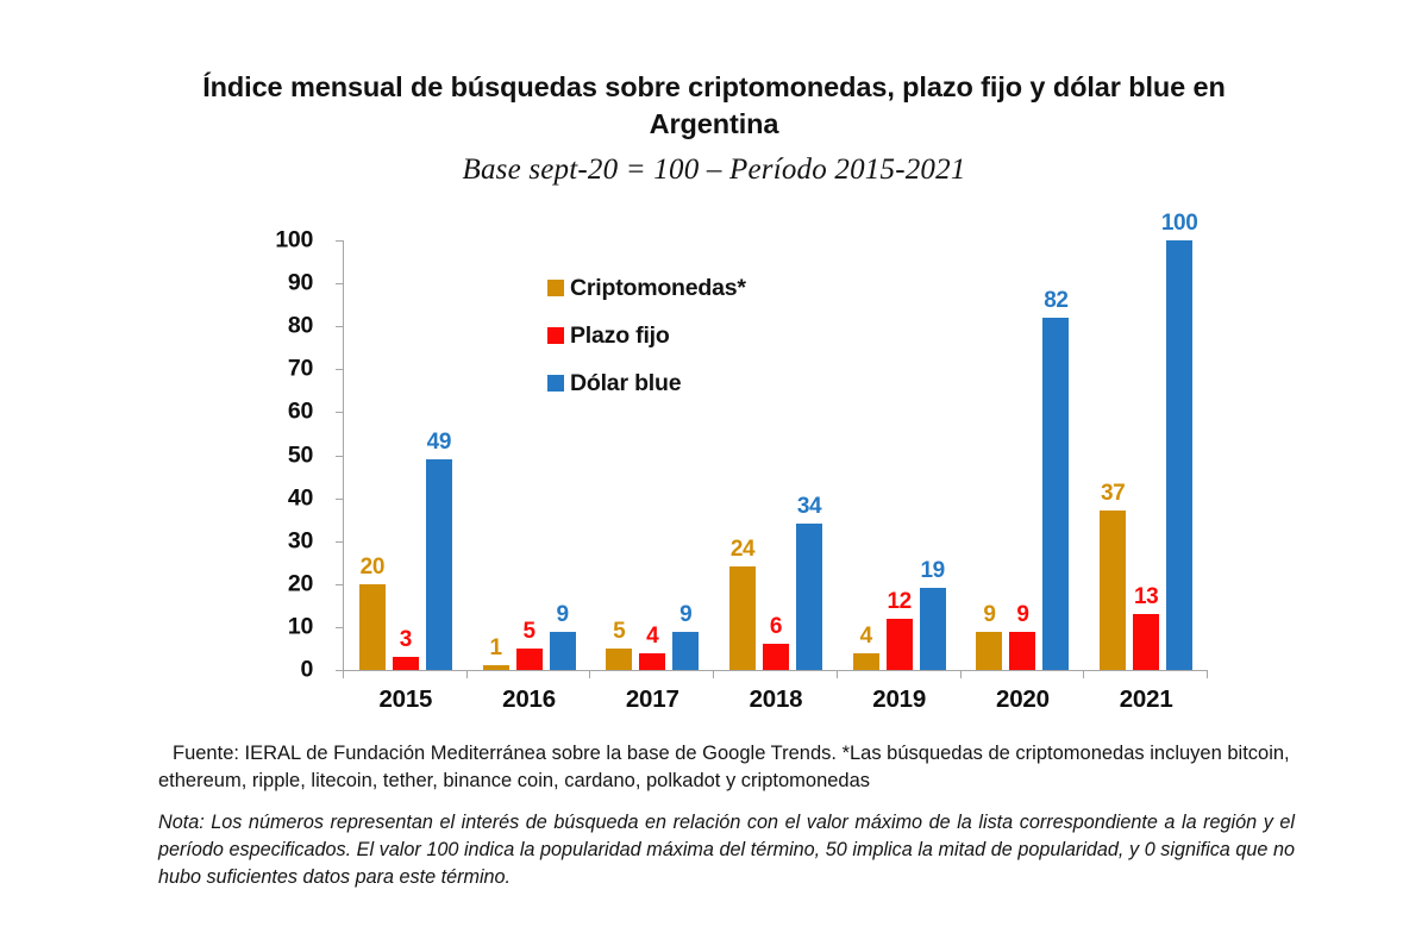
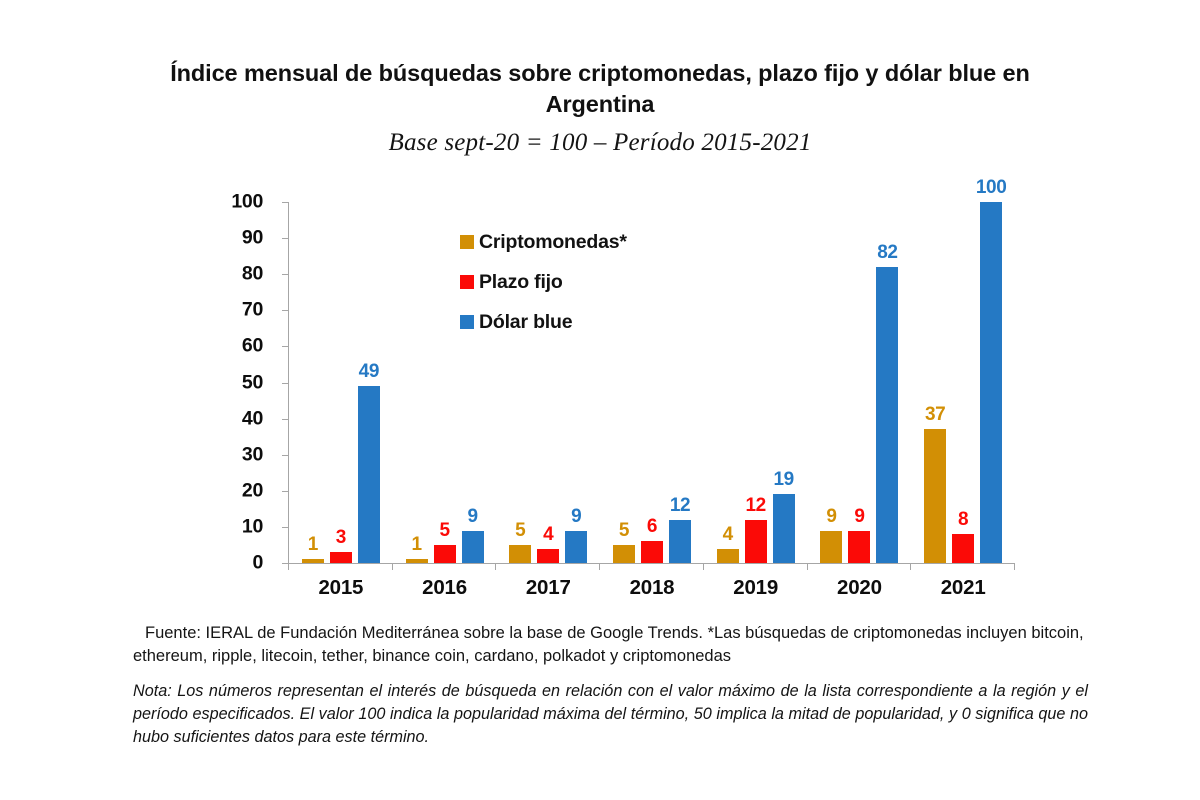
Criptomonedas*/2015: 20 -> 1
Criptomonedas*/2018: 24 -> 5
Dólar blue/2018: 34 -> 12
Plazo fijo/2021: 13 -> 8
